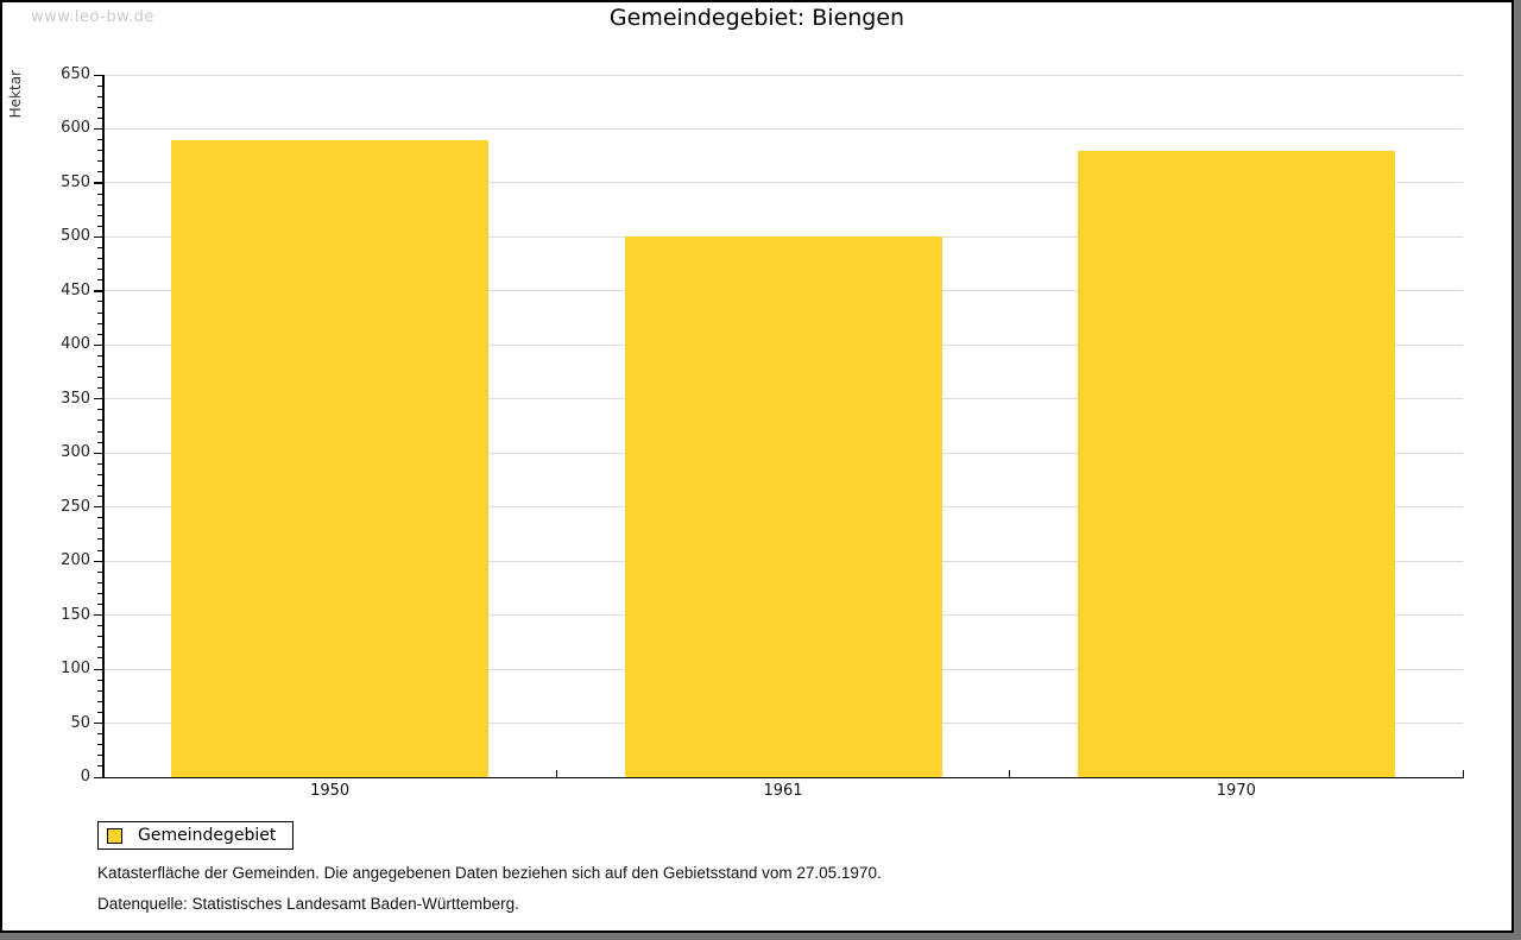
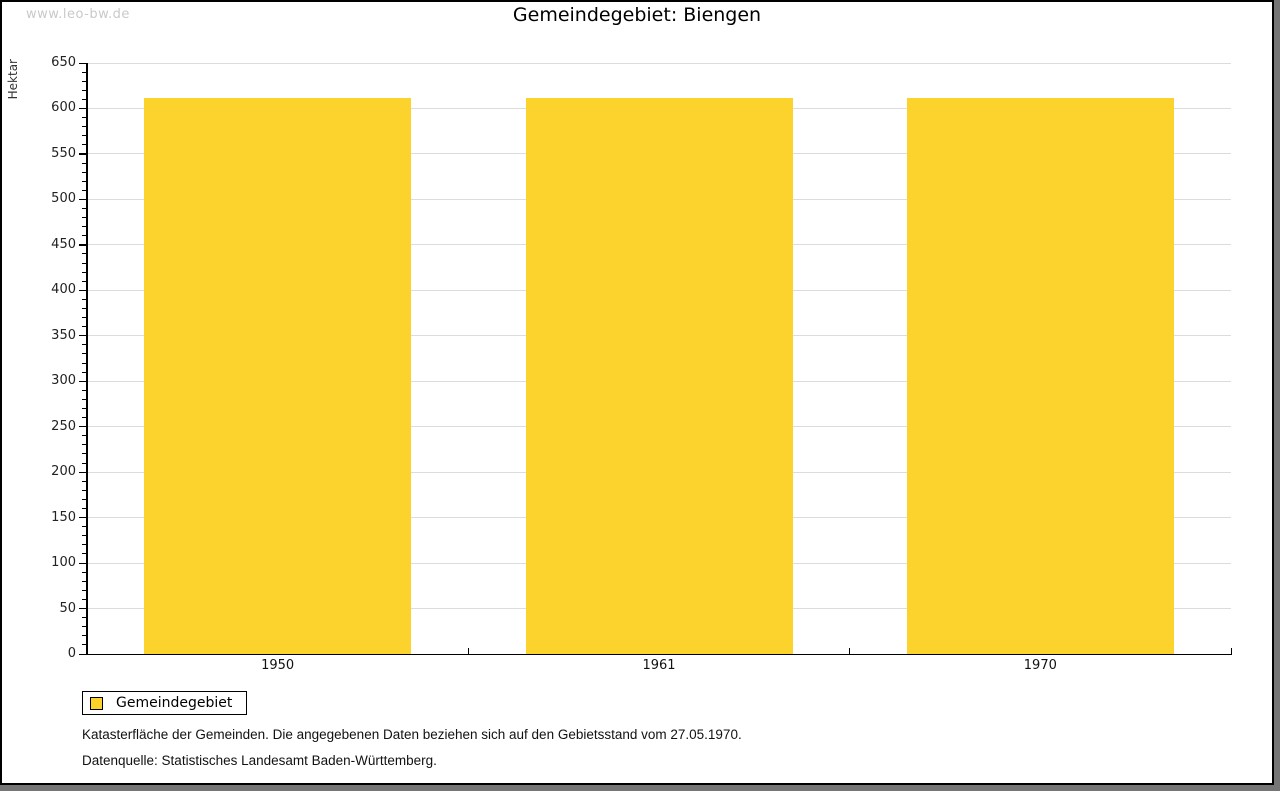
1950: 590 -> 610
1961: 500 -> 610
1970: 580 -> 610
